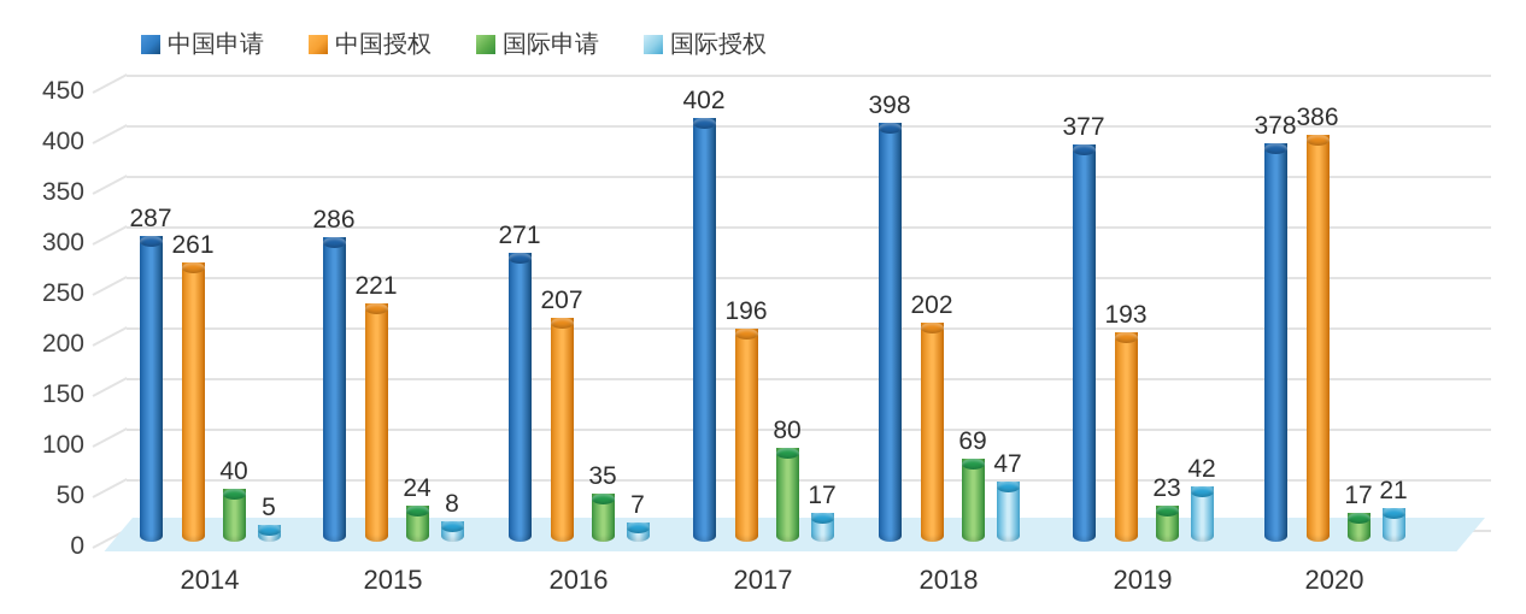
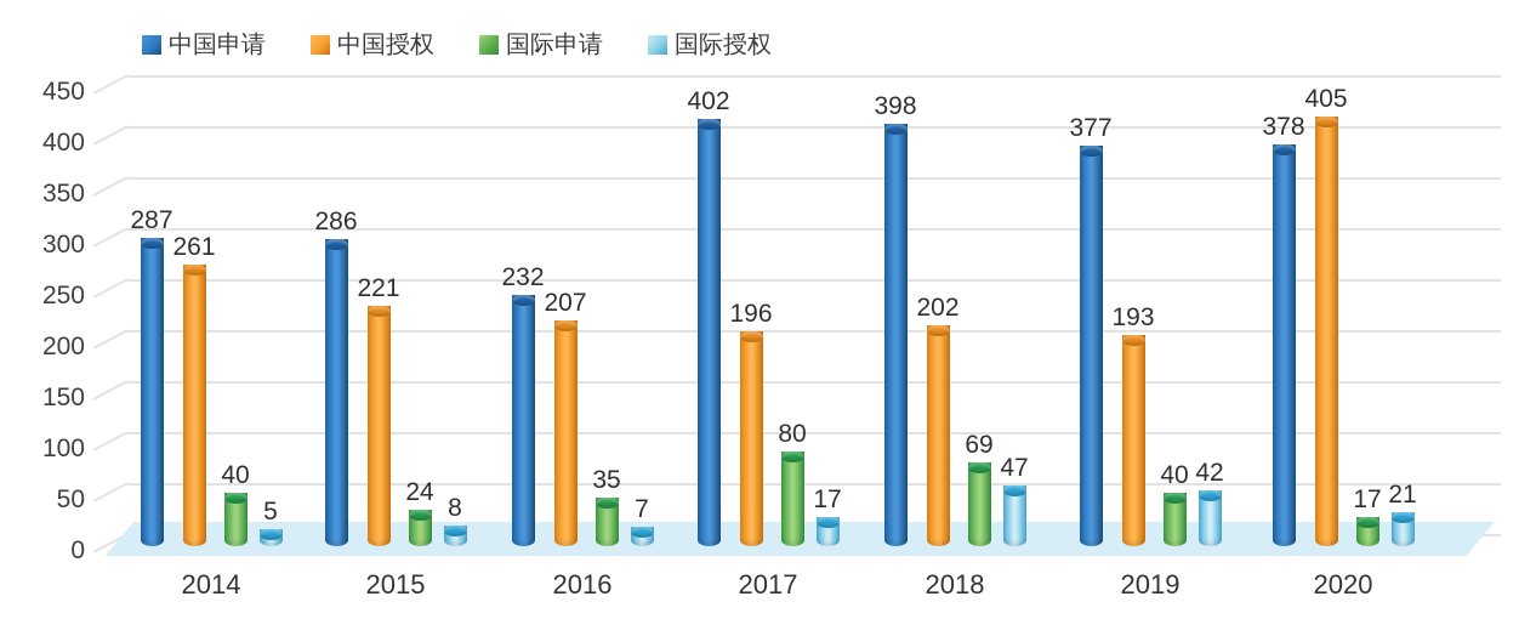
中国申请/2016: 271 -> 232
国际申请/2019: 23 -> 40
中国授权/2020: 386 -> 405
